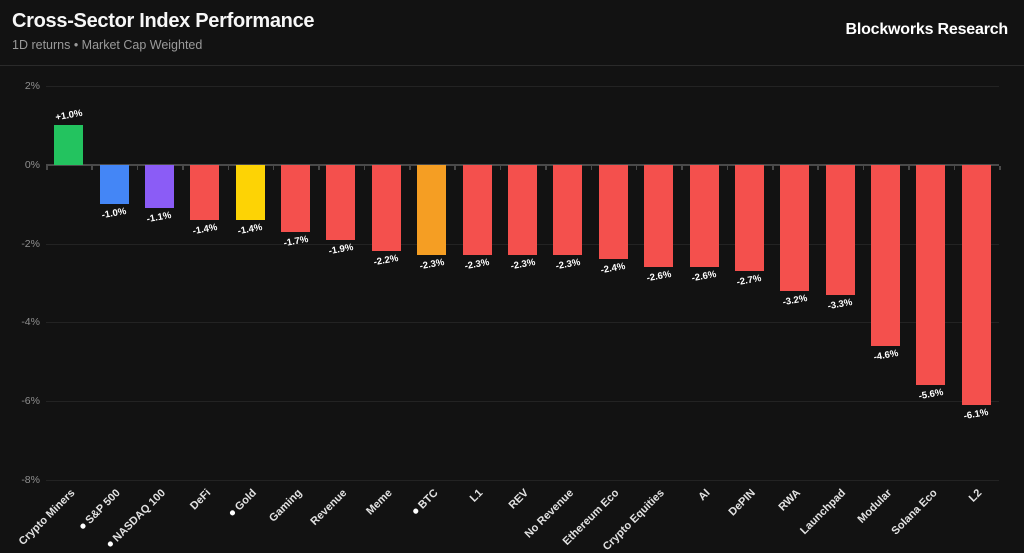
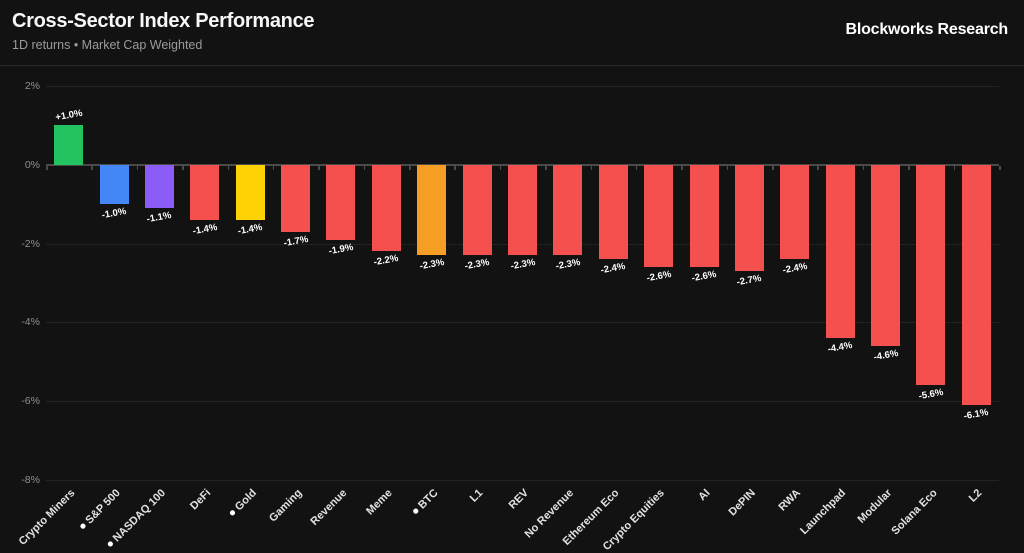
RWA: -3.2% -> -2.4%
Launchpad: -3.3% -> -4.4%
